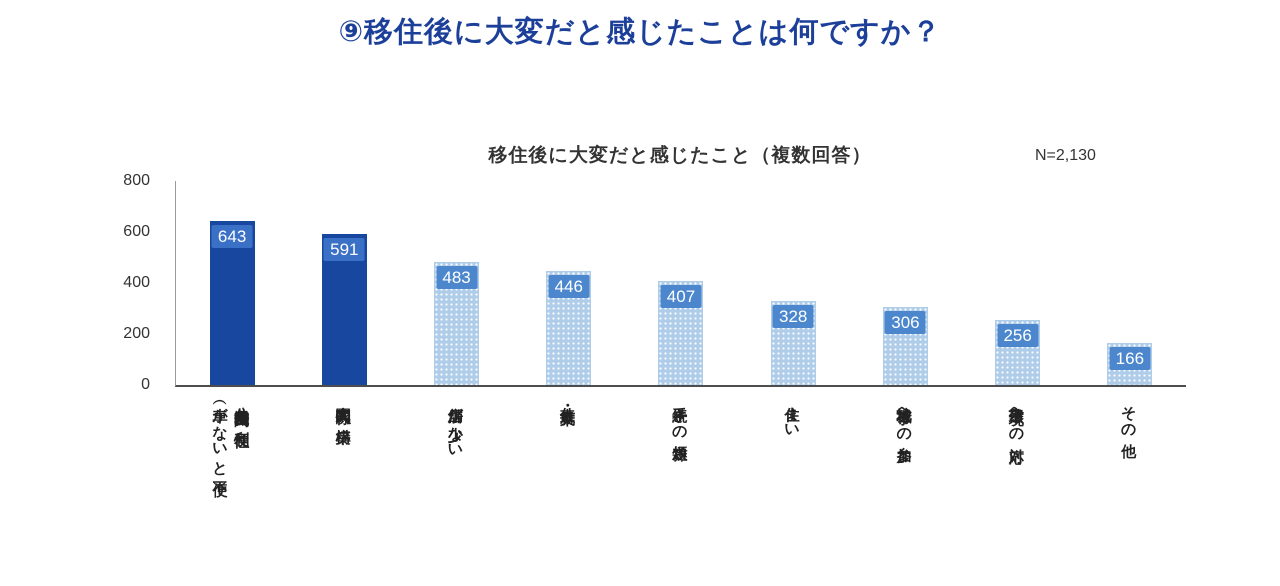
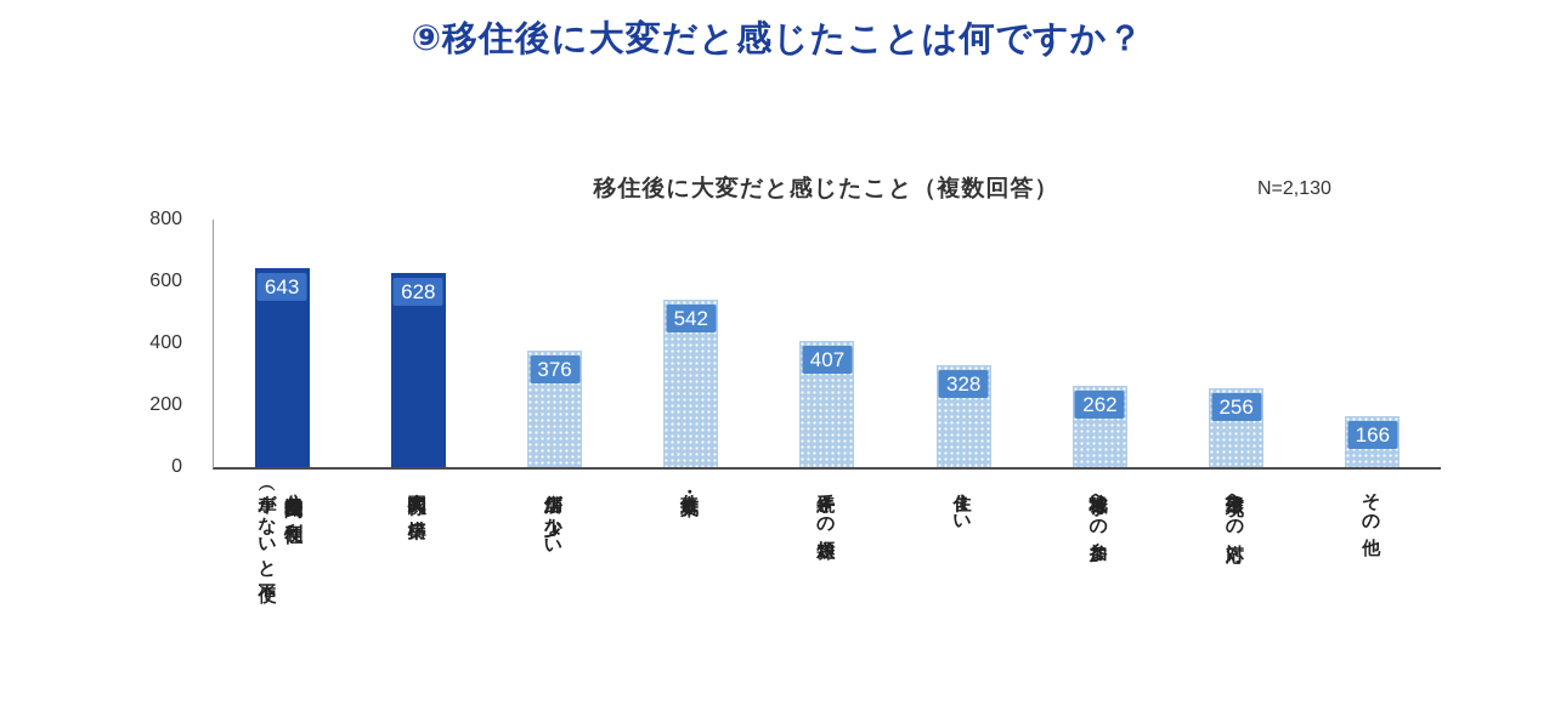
人間関係の構築: 591 -> 628
店舗が少ない: 483 -> 376
仕事・就業: 446 -> 542
地域行事への参加: 306 -> 262
